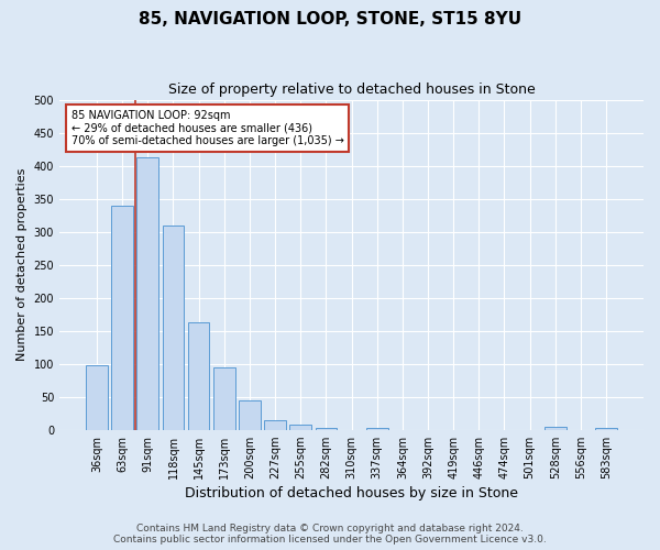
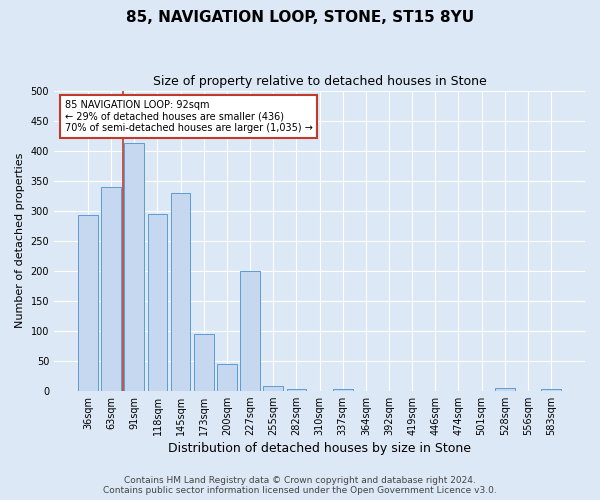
36sqm: 97 -> 292
118sqm: 310 -> 294
145sqm: 163 -> 330
227sqm: 15 -> 200
